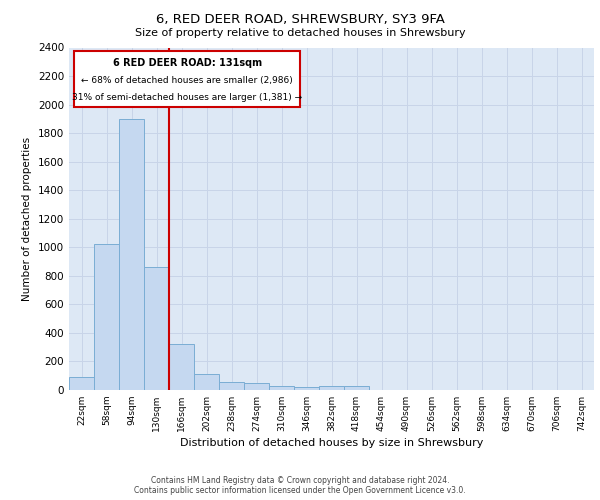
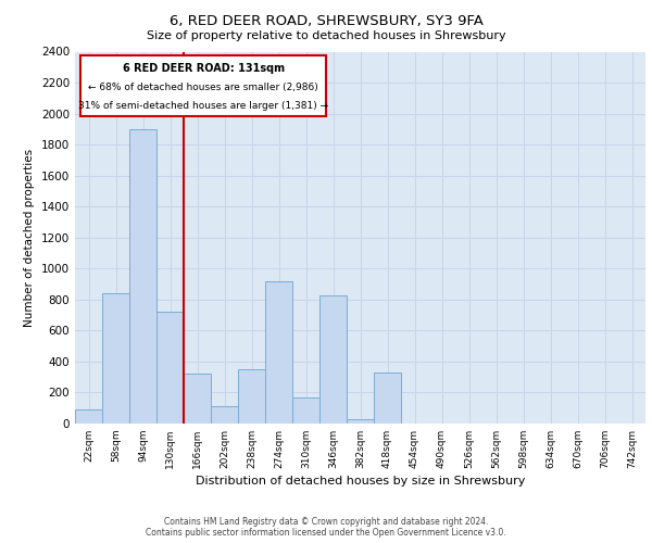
58sqm: 1020 -> 840
130sqm: 860 -> 720
238sqm: 60 -> 350
274sqm: 50 -> 920
310sqm: 30 -> 170
346sqm: 20 -> 830
418sqm: 20 -> 330
